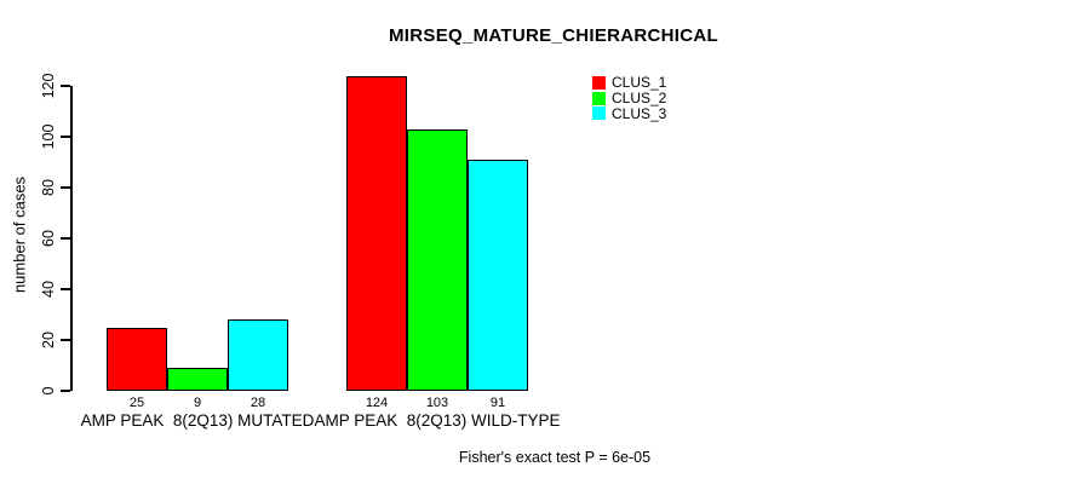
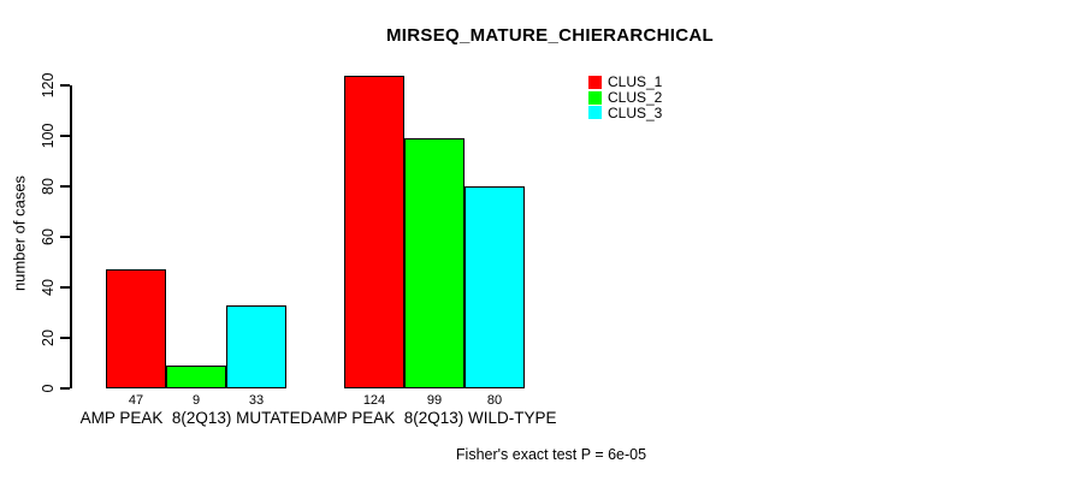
CLUS_1/AMP PEAK 8(2Q13) MUTATED: 25 -> 47
CLUS_3/AMP PEAK 8(2Q13) MUTATED: 28 -> 33
CLUS_2/AMP PEAK 8(2Q13) WILD-TYPE: 103 -> 99
CLUS_3/AMP PEAK 8(2Q13) WILD-TYPE: 91 -> 80
